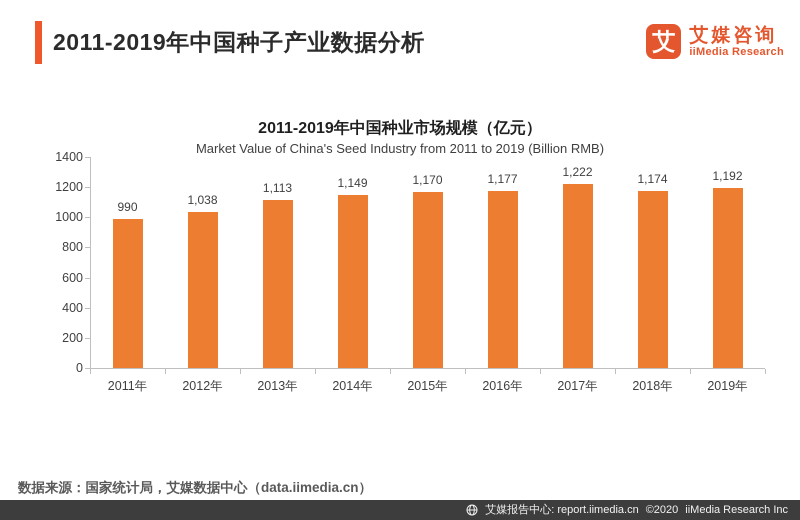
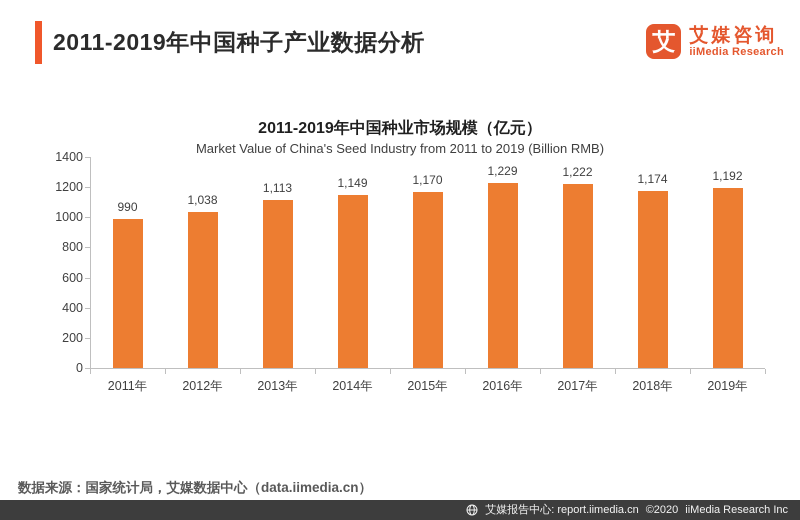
2016年: 1,177 -> 1,229
